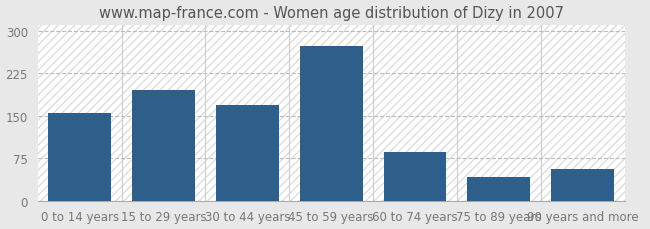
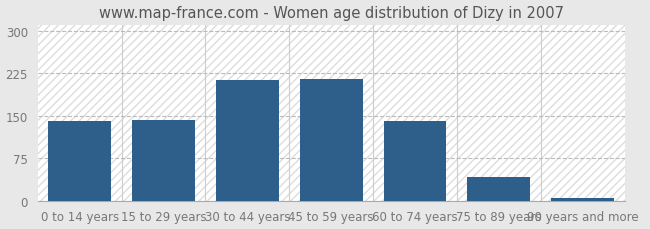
0 to 14 years: 154 -> 140
15 to 29 years: 196 -> 143
30 to 44 years: 168 -> 213
45 to 59 years: 272 -> 215
60 to 74 years: 86 -> 141
90 years and more: 56 -> 5
